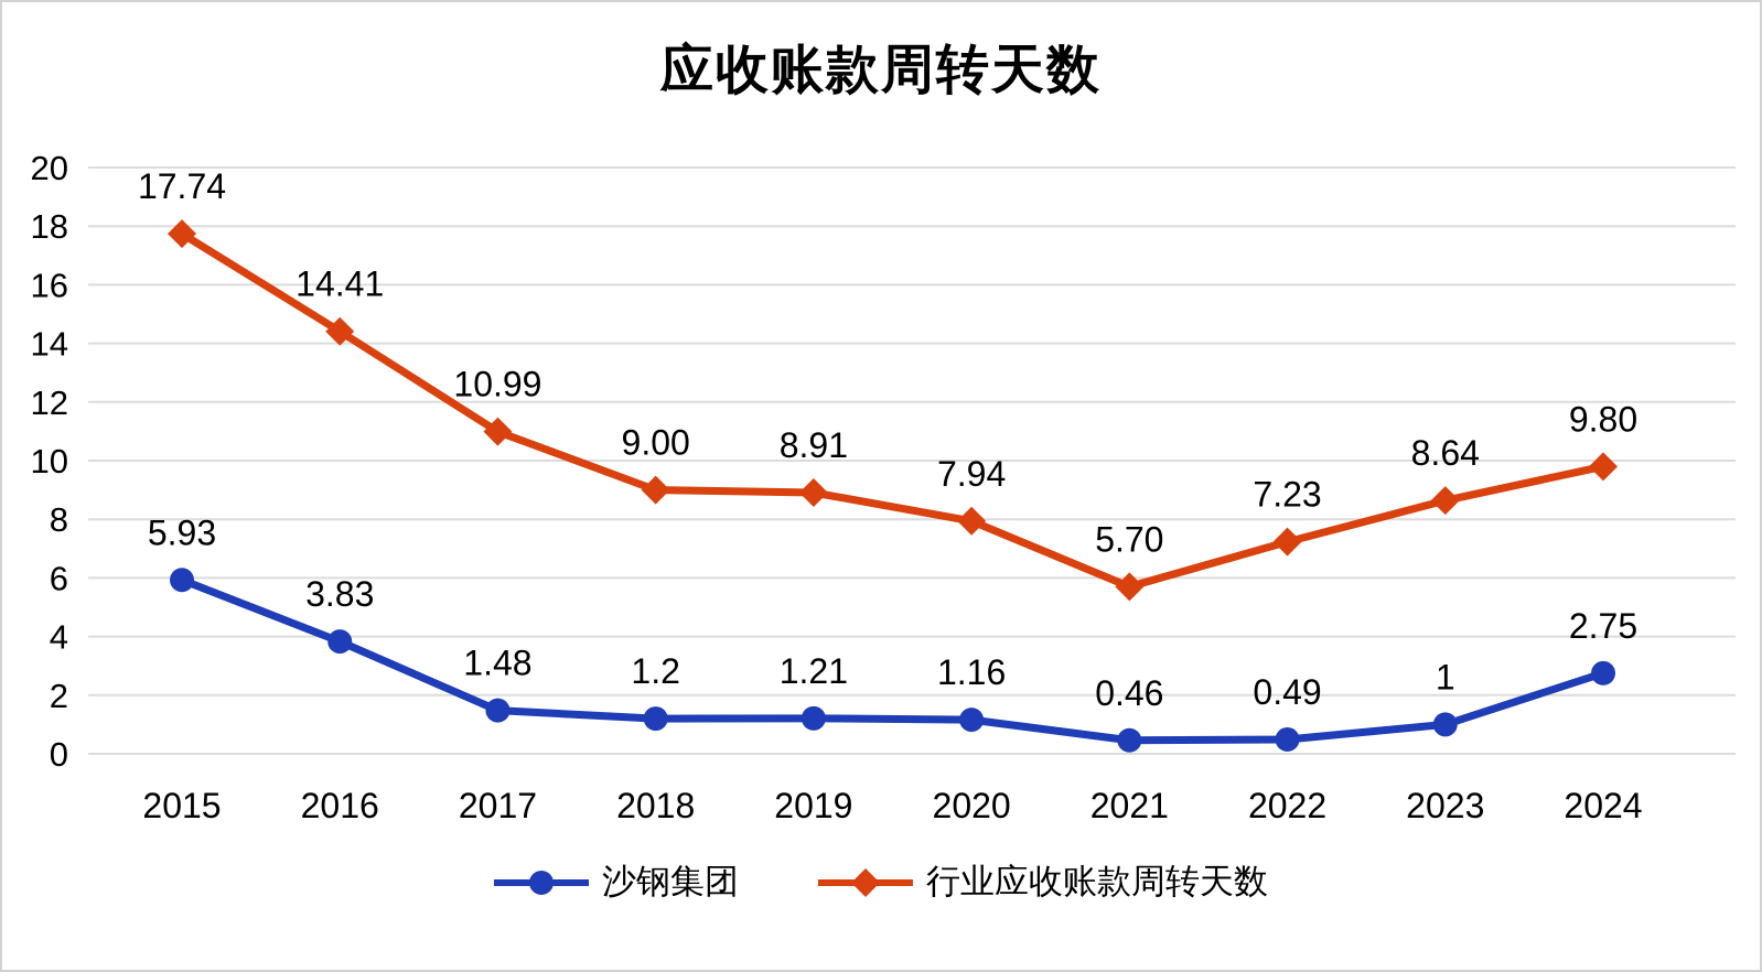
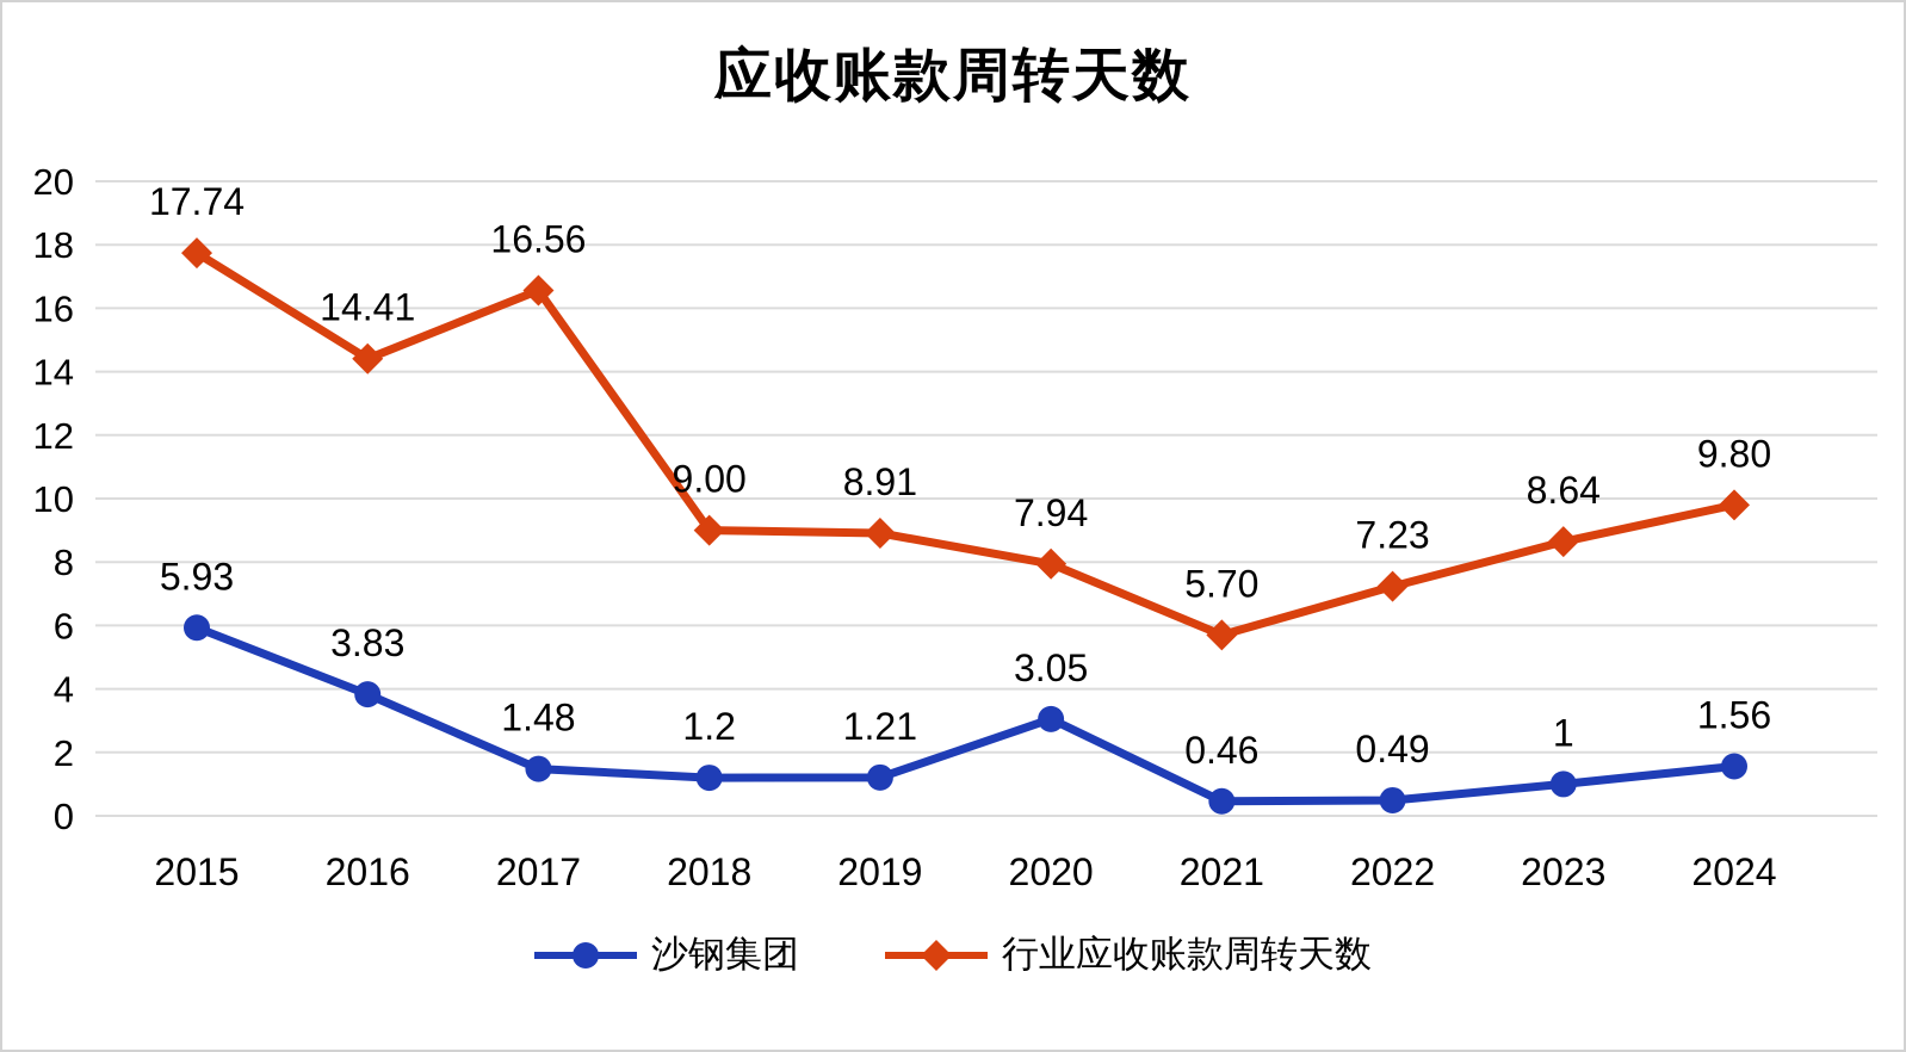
行业应收账款周转天数/2017: 10.99 -> 16.56
沙钢集团/2020: 1.16 -> 3.05
沙钢集团/2024: 2.75 -> 1.56
